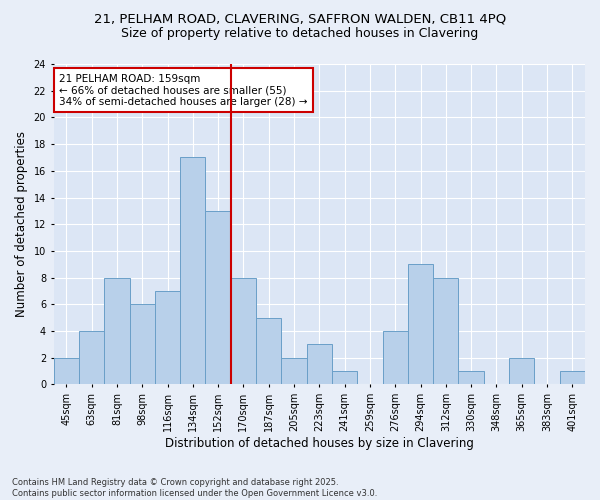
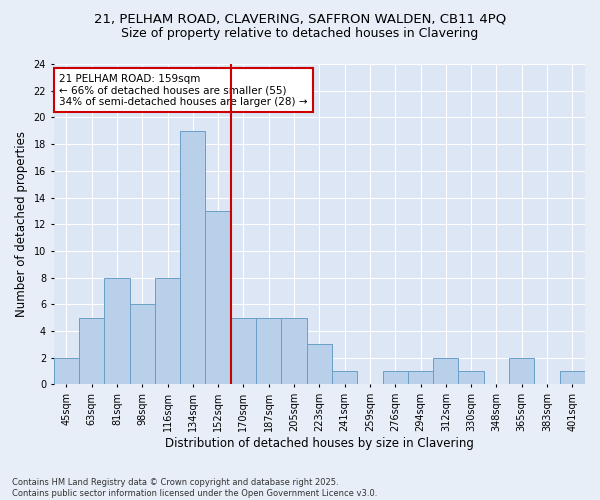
63sqm: 4 -> 5
116sqm: 7 -> 8
134sqm: 17 -> 19
170sqm: 8 -> 5
205sqm: 2 -> 5
276sqm: 4 -> 1
294sqm: 9 -> 1
312sqm: 8 -> 2
